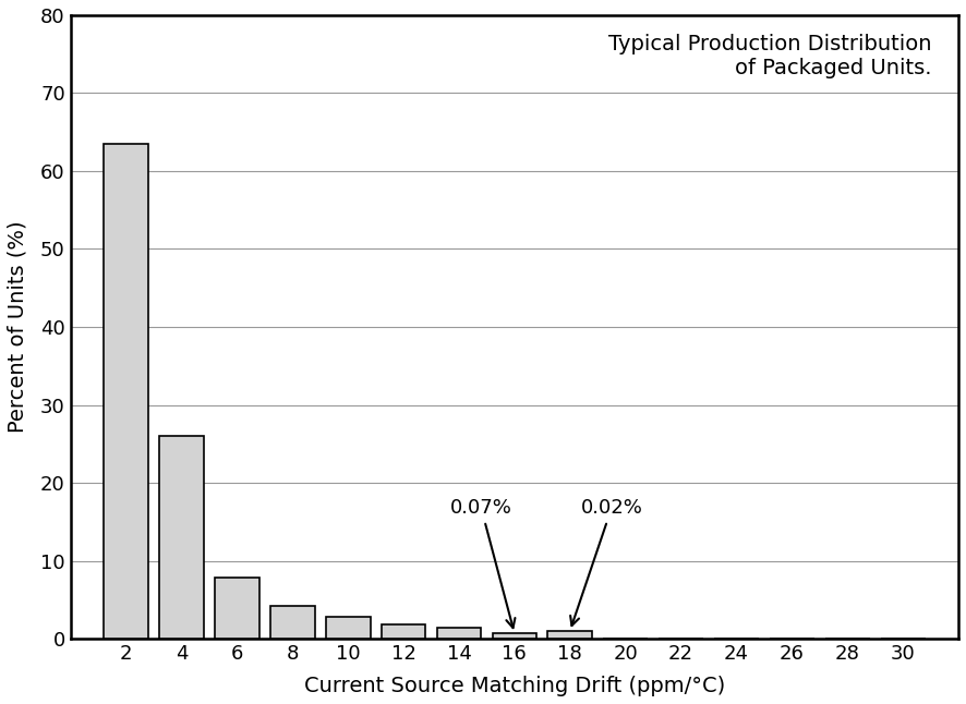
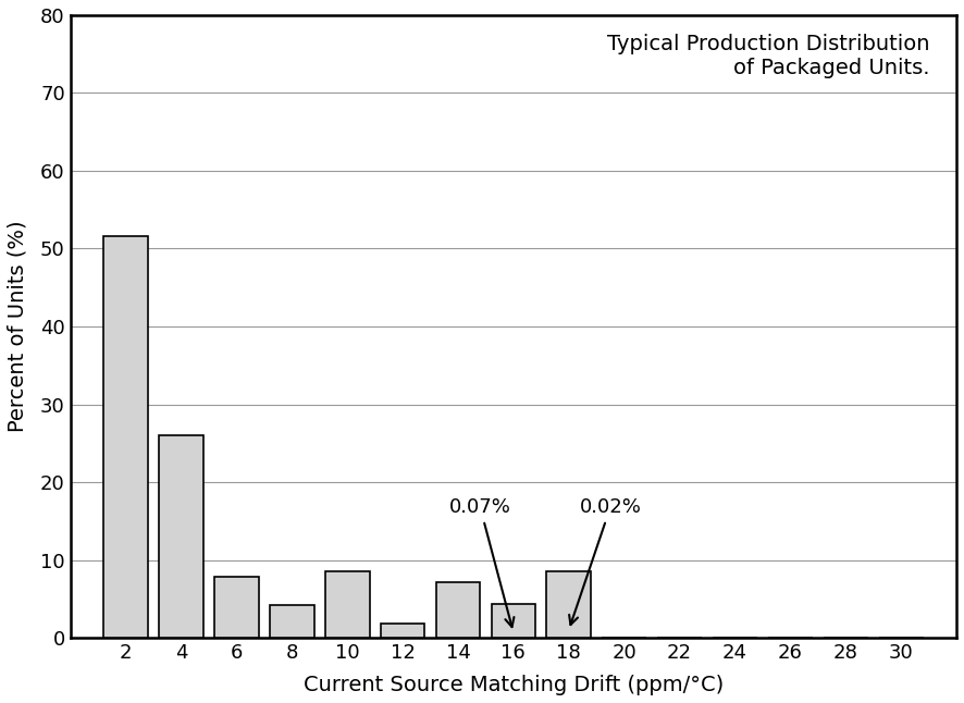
2: 63.5 -> 51.6
10: 2.8 -> 8.6
14: 1.4 -> 7.2
16: 0.7 -> 4.4
18: 1.0 -> 8.6
